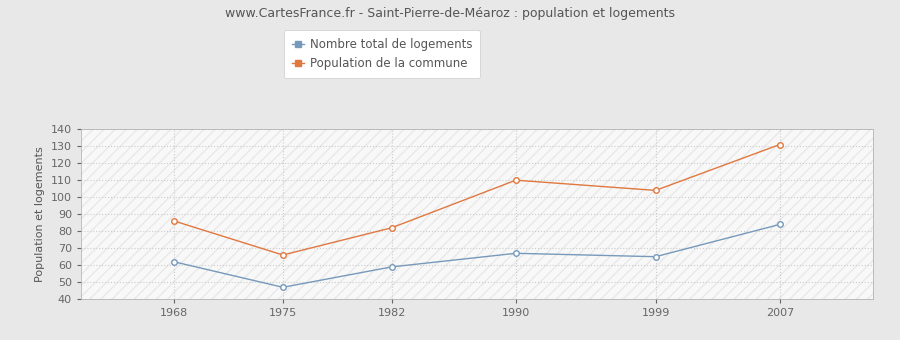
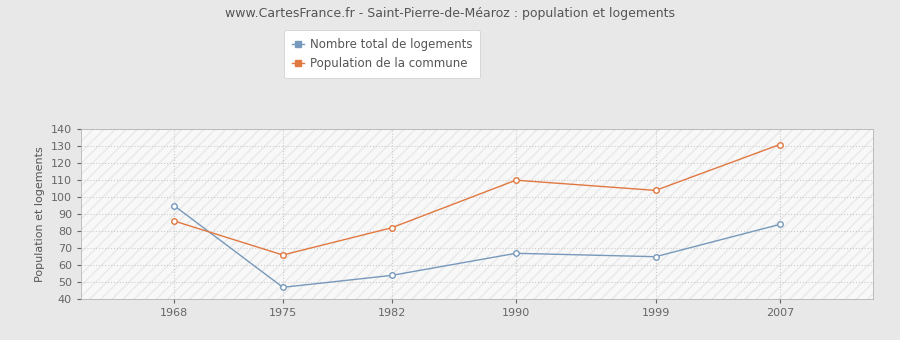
Nombre total de logements/1968: 62 -> 95
Nombre total de logements/1982: 59 -> 54
